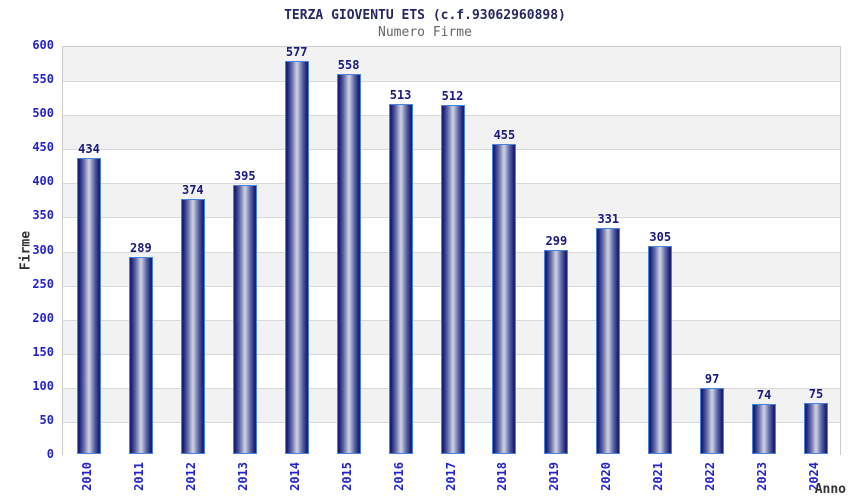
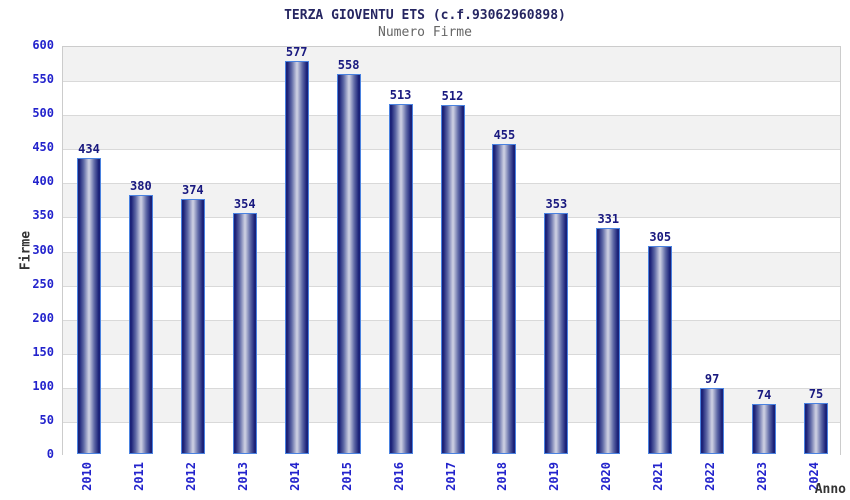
2011: 289 -> 380
2013: 395 -> 354
2019: 299 -> 353
